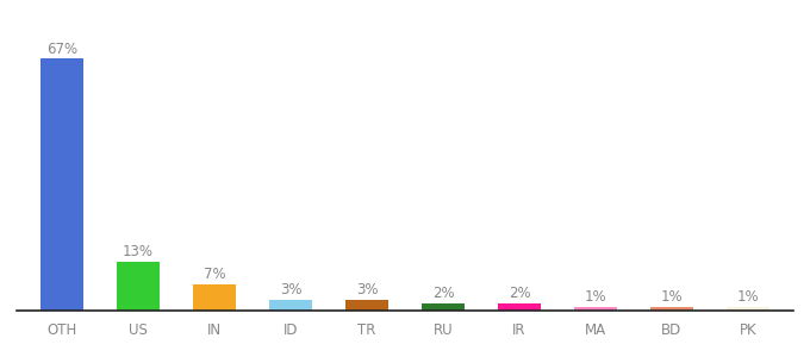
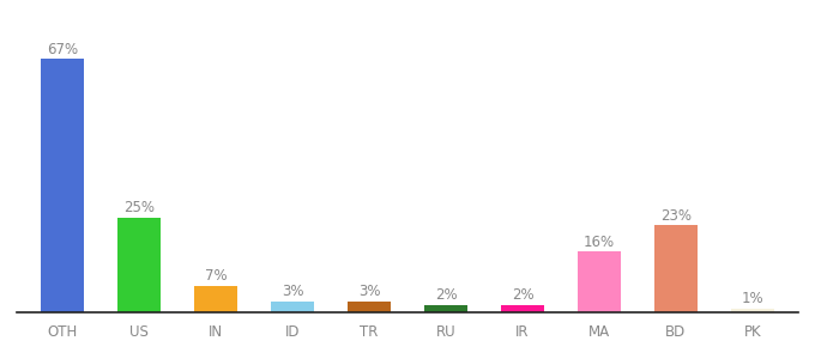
US: 13% -> 25%
MA: 1% -> 16%
BD: 1% -> 23%
